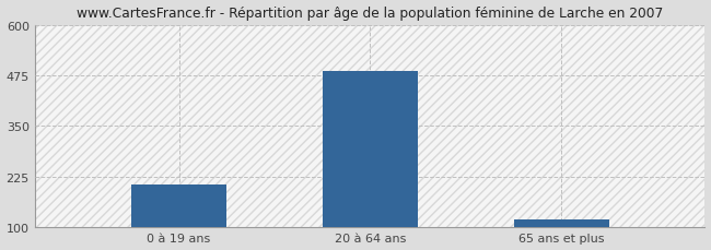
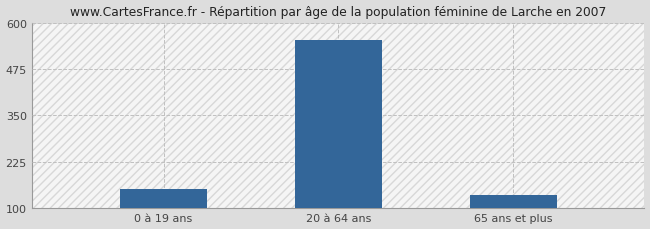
0 à 19 ans: 205 -> 150
20 à 64 ans: 487 -> 555
65 ans et plus: 118 -> 135
